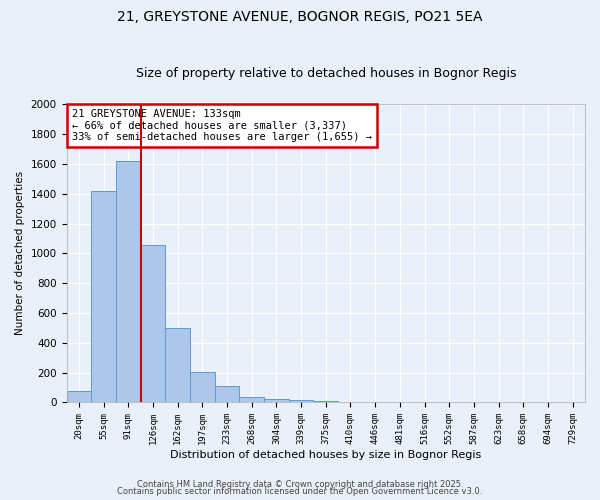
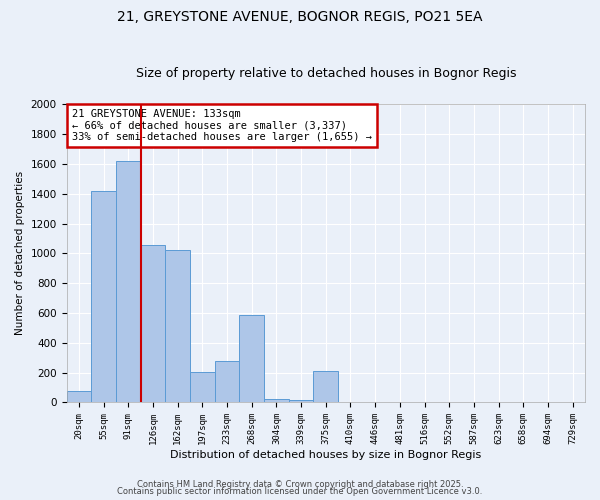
162sqm: 500 -> 1020
233sqm: 110 -> 280
268sqm: 40 -> 590
375sqm: 10 -> 210
